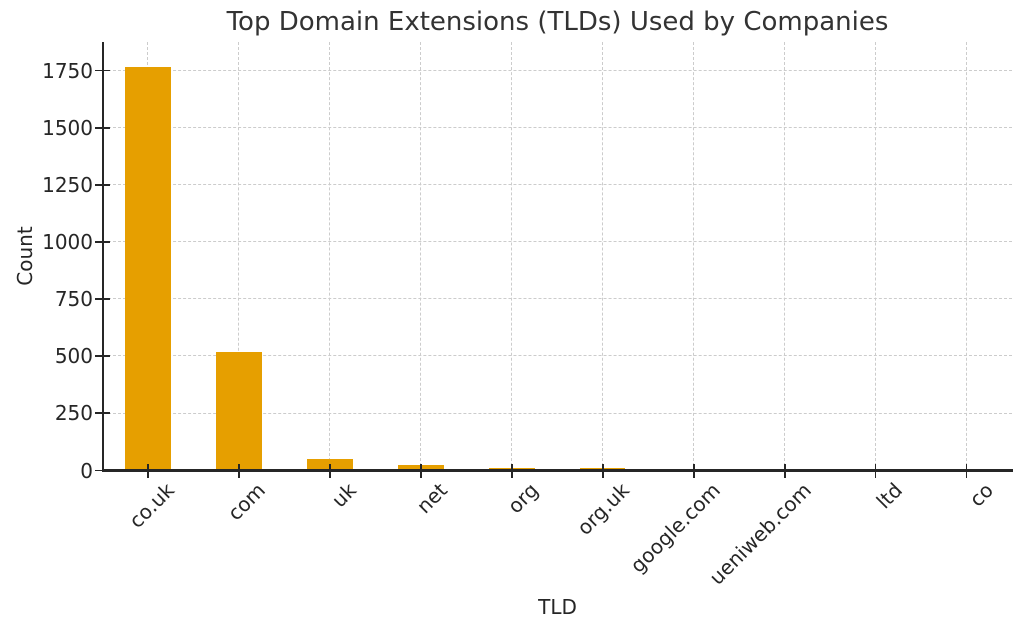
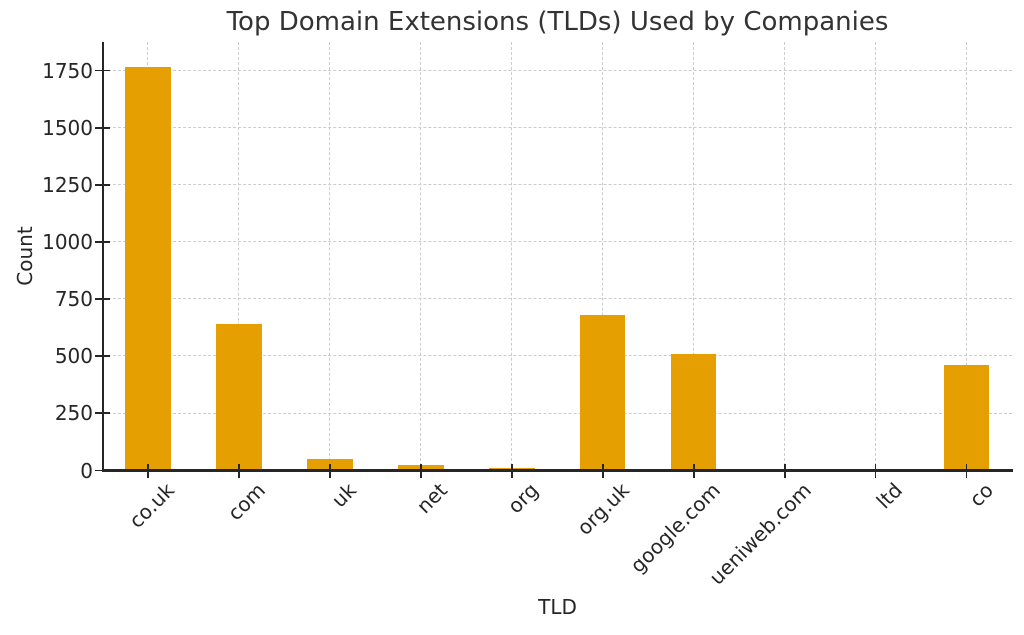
com: 520 -> 640
org.uk: 10 -> 680
google.com: 10 -> 510
co: 10 -> 460
